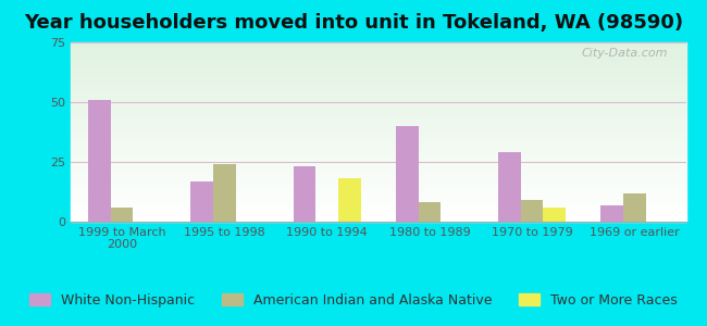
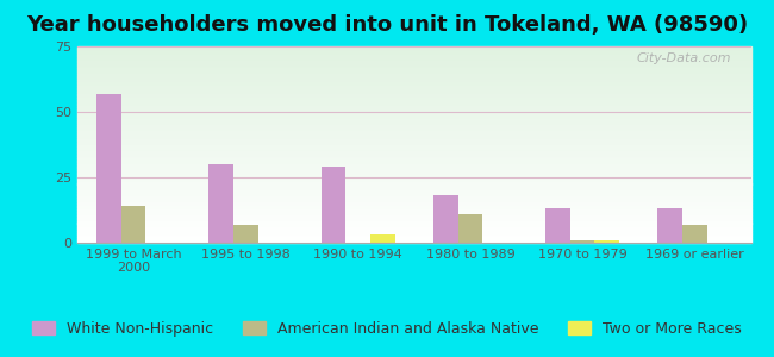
White Non-Hispanic/1999 to March 2000: 51 -> 57
American Indian and Alaska Native/1999 to March 2000: 6 -> 14
White Non-Hispanic/1995 to 1998: 17 -> 30
American Indian and Alaska Native/1995 to 1998: 24 -> 7
White Non-Hispanic/1990 to 1994: 23 -> 29
Two or More Races/1990 to 1994: 18 -> 3
White Non-Hispanic/1980 to 1989: 40 -> 18
American Indian and Alaska Native/1980 to 1989: 8 -> 11
White Non-Hispanic/1970 to 1979: 29 -> 13
American Indian and Alaska Native/1970 to 1979: 9 -> 1
Two or More Races/1970 to 1979: 6 -> 1
White Non-Hispanic/1969 or earlier: 7 -> 13
American Indian and Alaska Native/1969 or earlier: 12 -> 7
